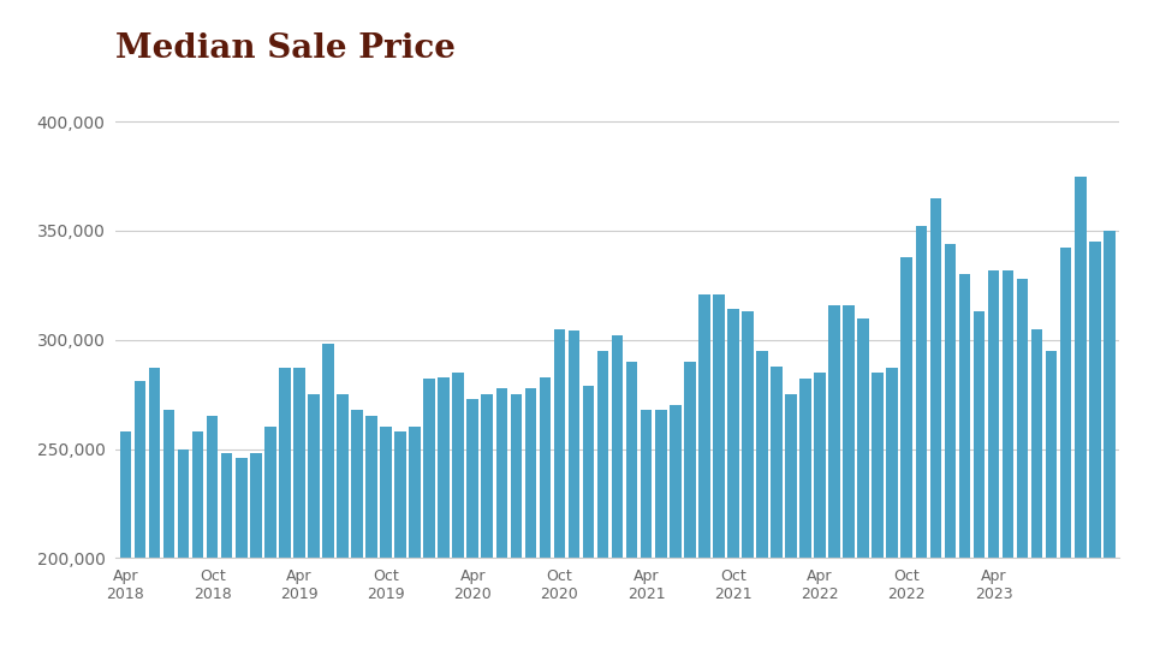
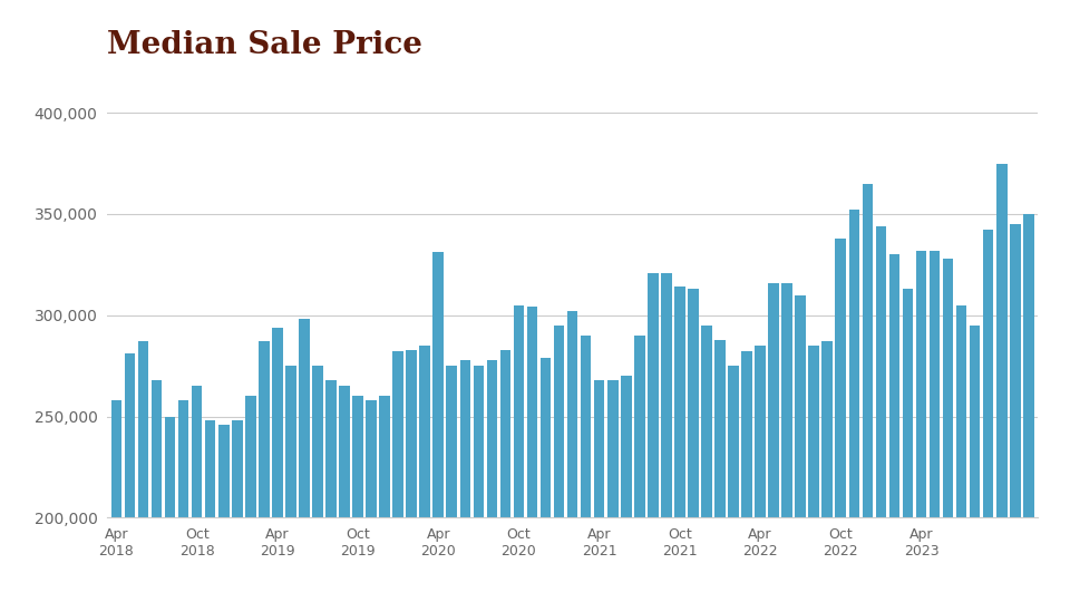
Apr 2019: 287,000 -> 294,000
Apr 2020: 273,000 -> 331,000
